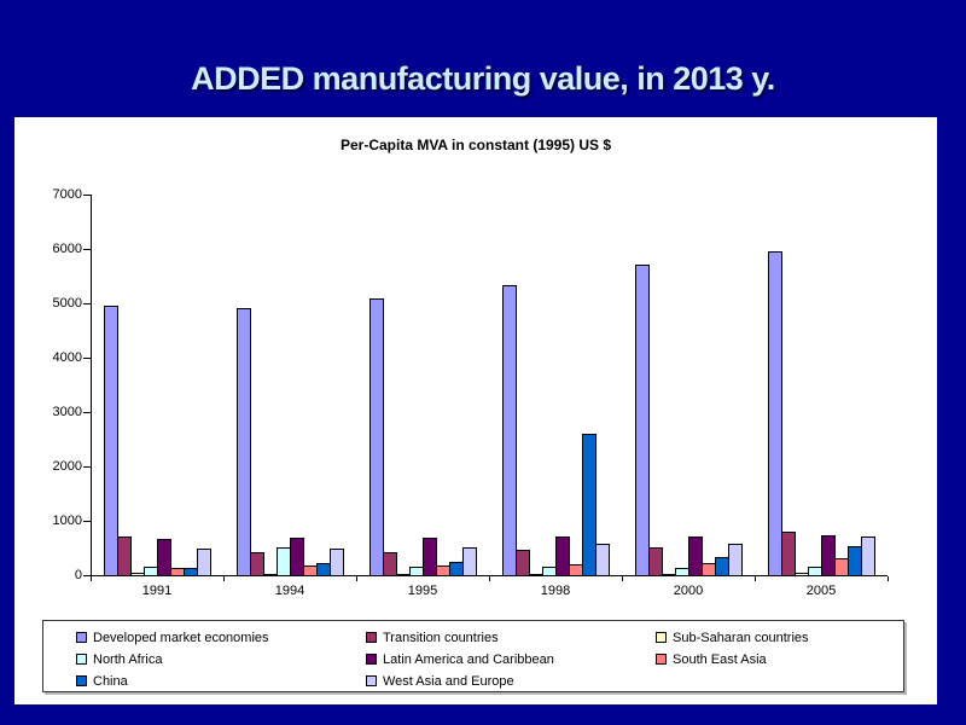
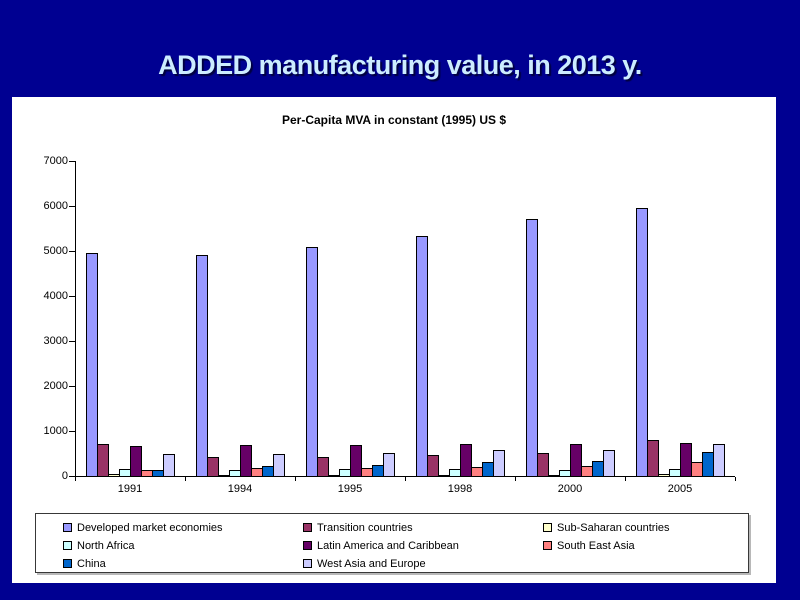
North Africa/1994: 500 -> 100
China/1998: 2600 -> 300
